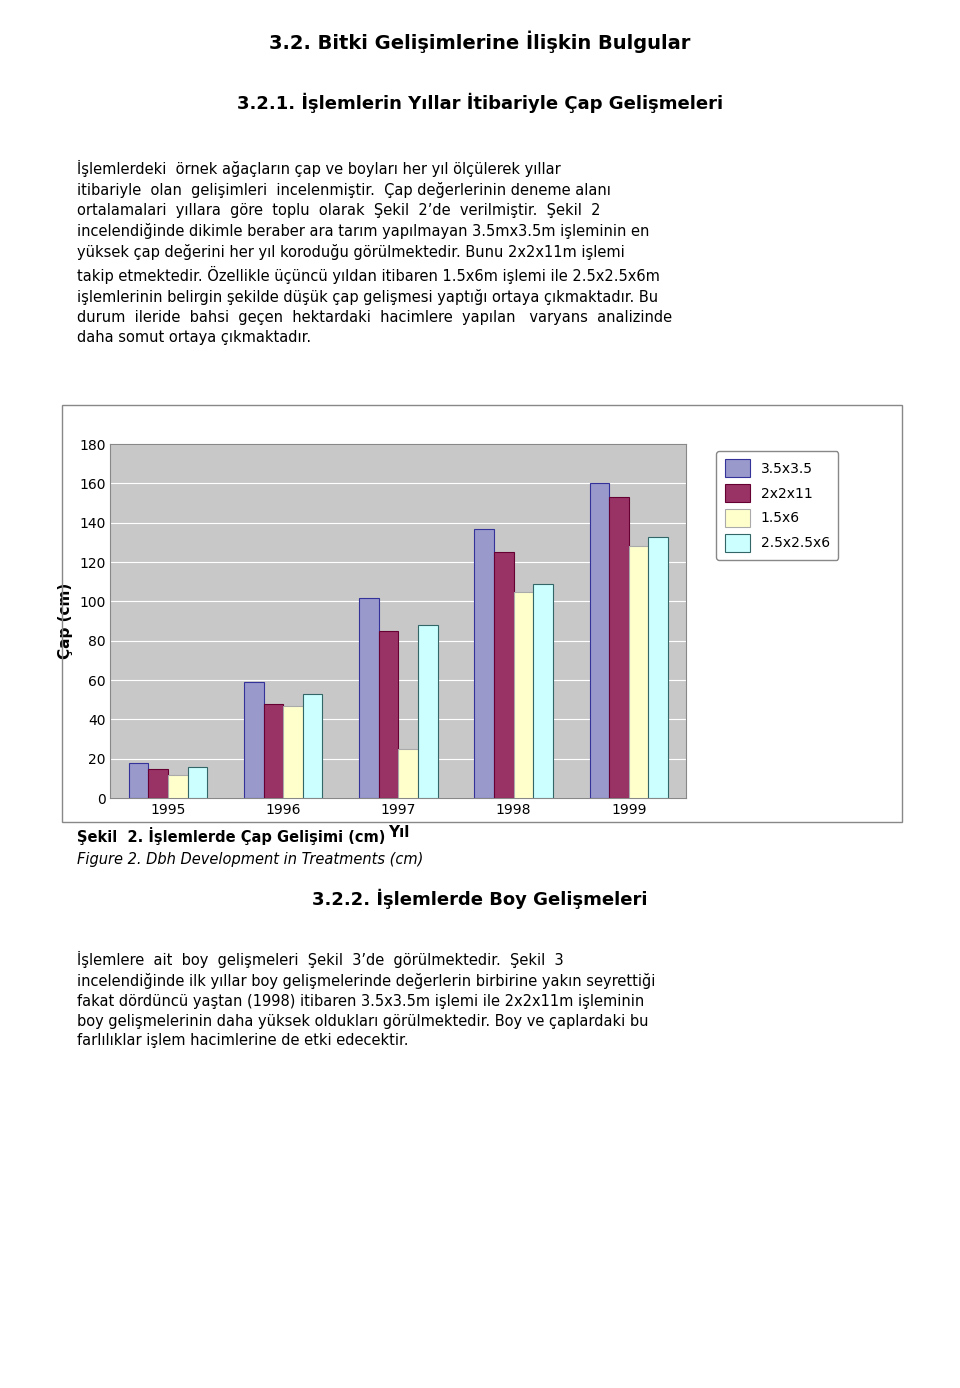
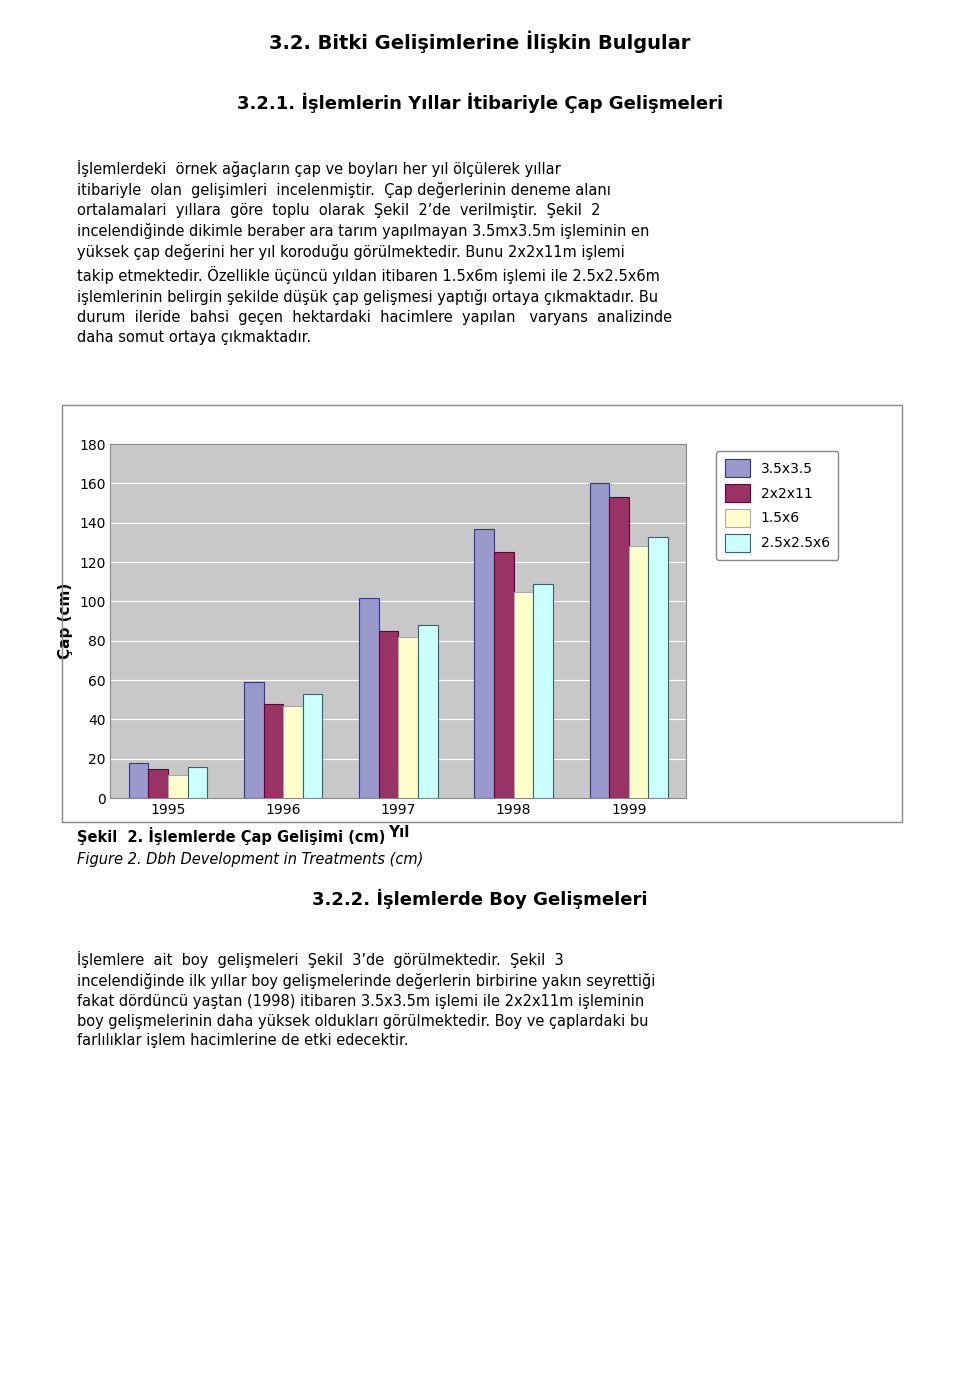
1.5x6/1997: 25 -> 82
